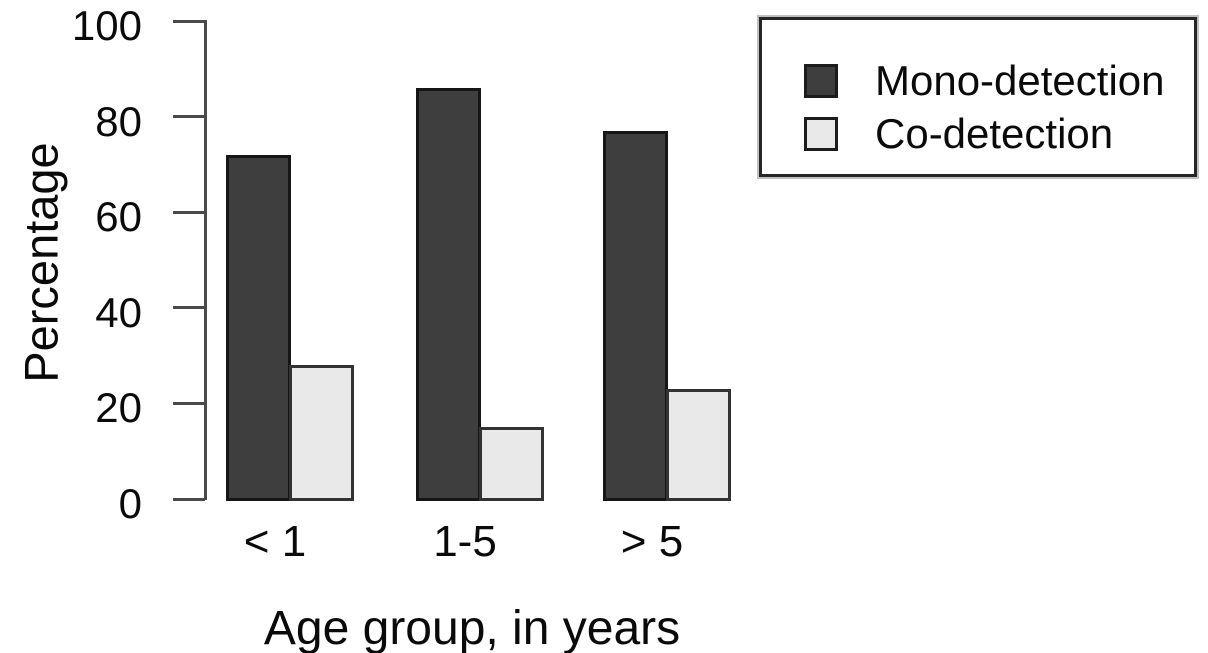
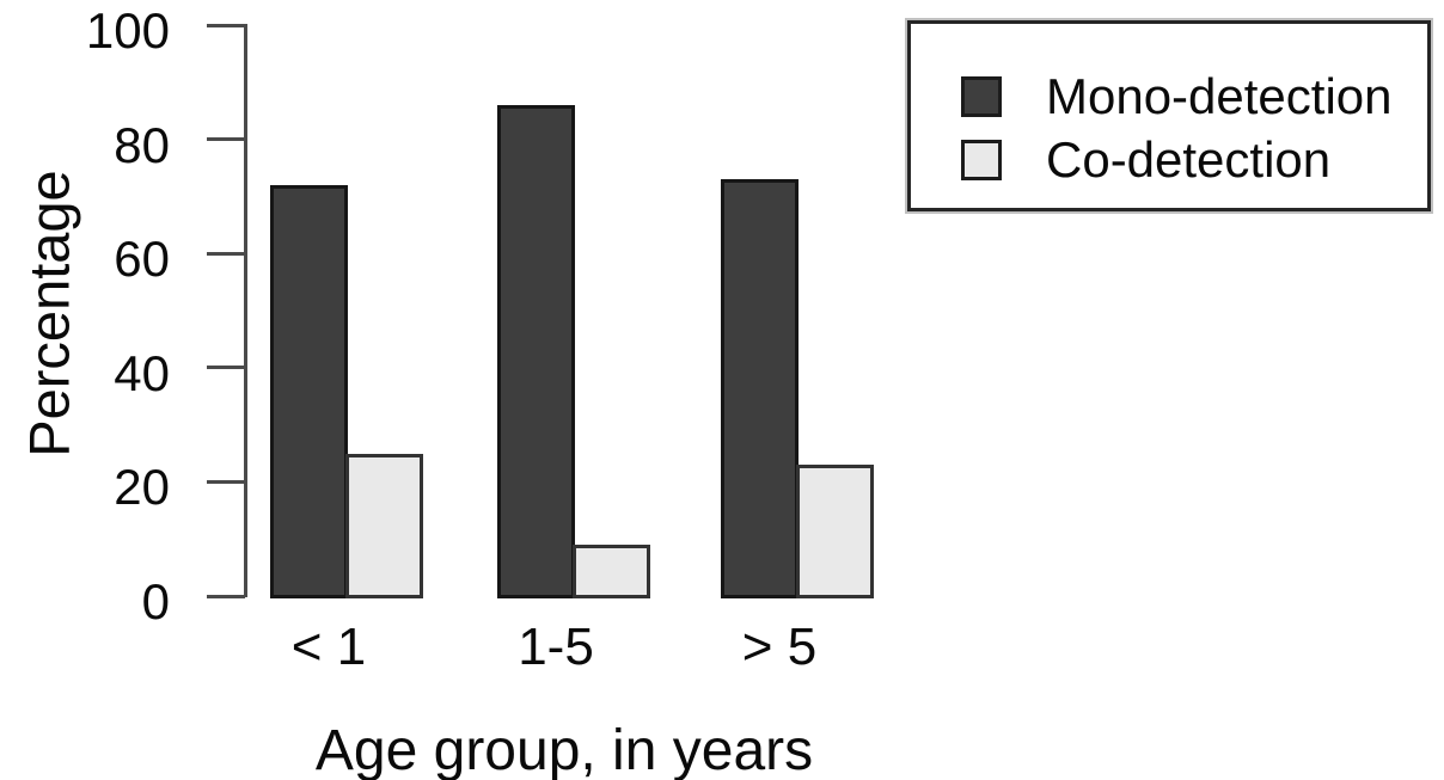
Co-detection/< 1: 28 -> 25
Co-detection/1-5: 15 -> 9
Mono-detection/> 5: 77 -> 73
